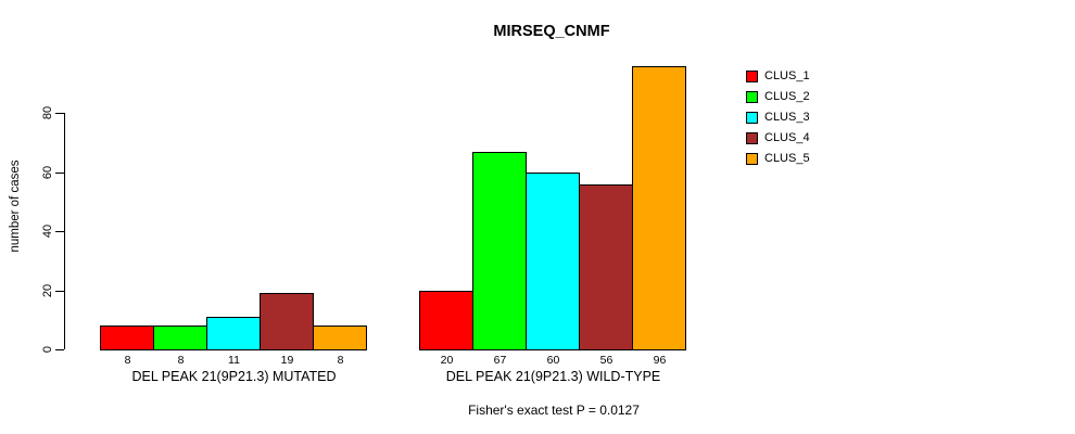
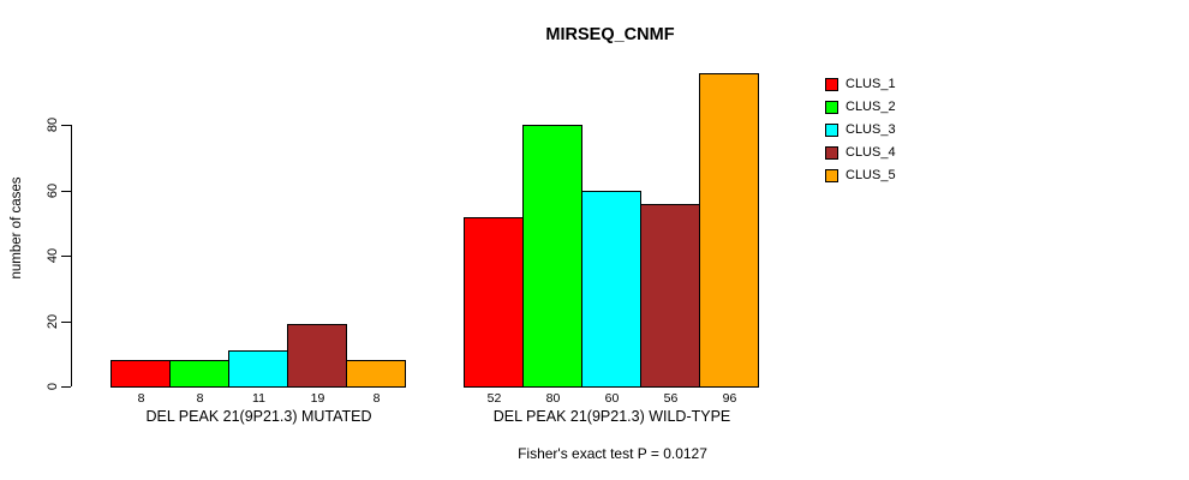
CLUS_1/DEL PEAK 21(9P21.3) WILD-TYPE: 20 -> 52
CLUS_2/DEL PEAK 21(9P21.3) WILD-TYPE: 67 -> 80
